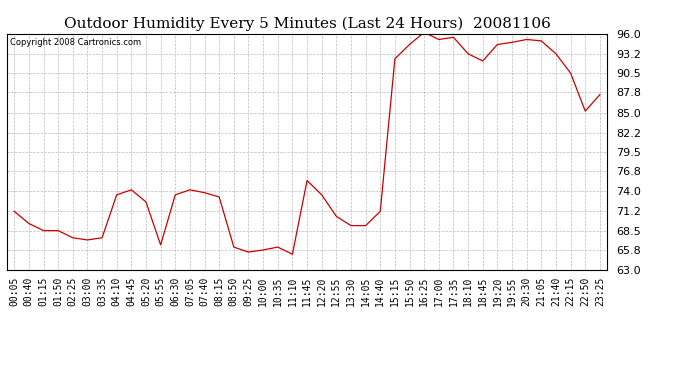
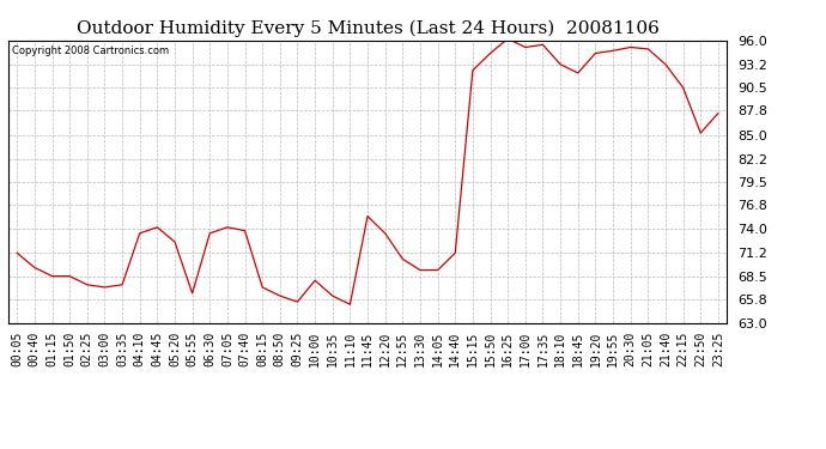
08:15: 73.2 -> 67.2
10:00: 65.8 -> 68.0
